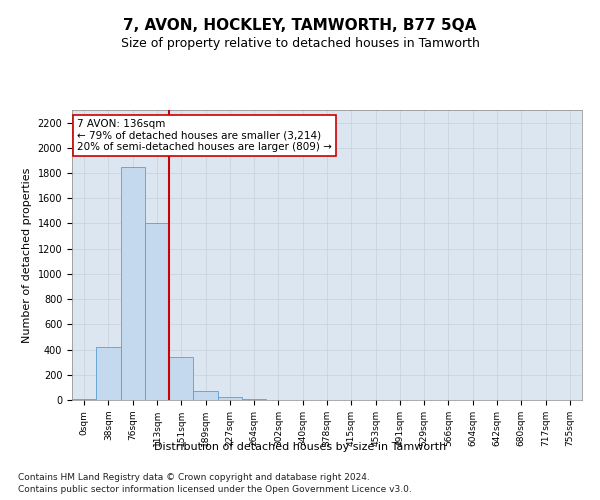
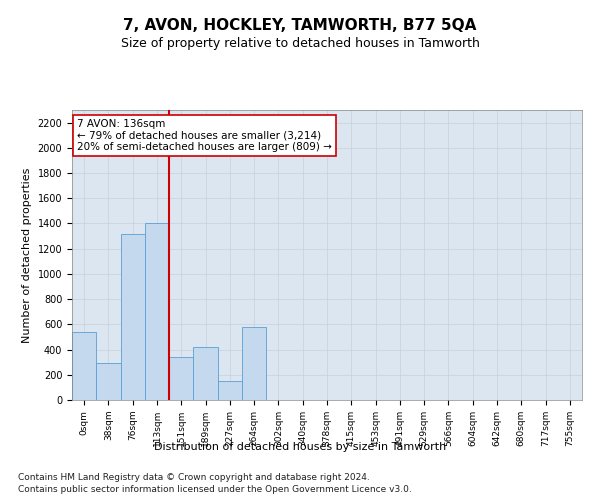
0sqm: 0 -> 540
38sqm: 420 -> 290
76sqm: 1850 -> 1320
189sqm: 80 -> 420
227sqm: 20 -> 150
264sqm: 10 -> 580
